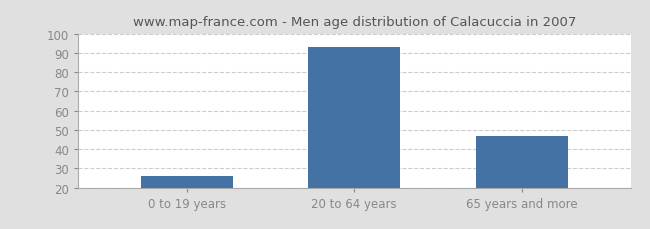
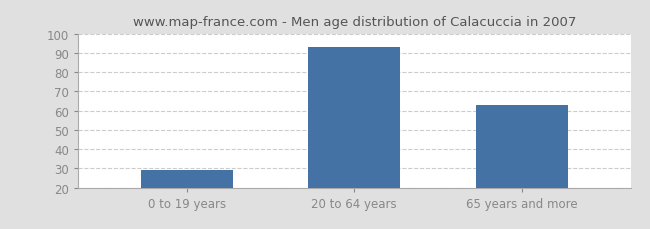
0 to 19 years: 26 -> 29
65 years and more: 47 -> 63
